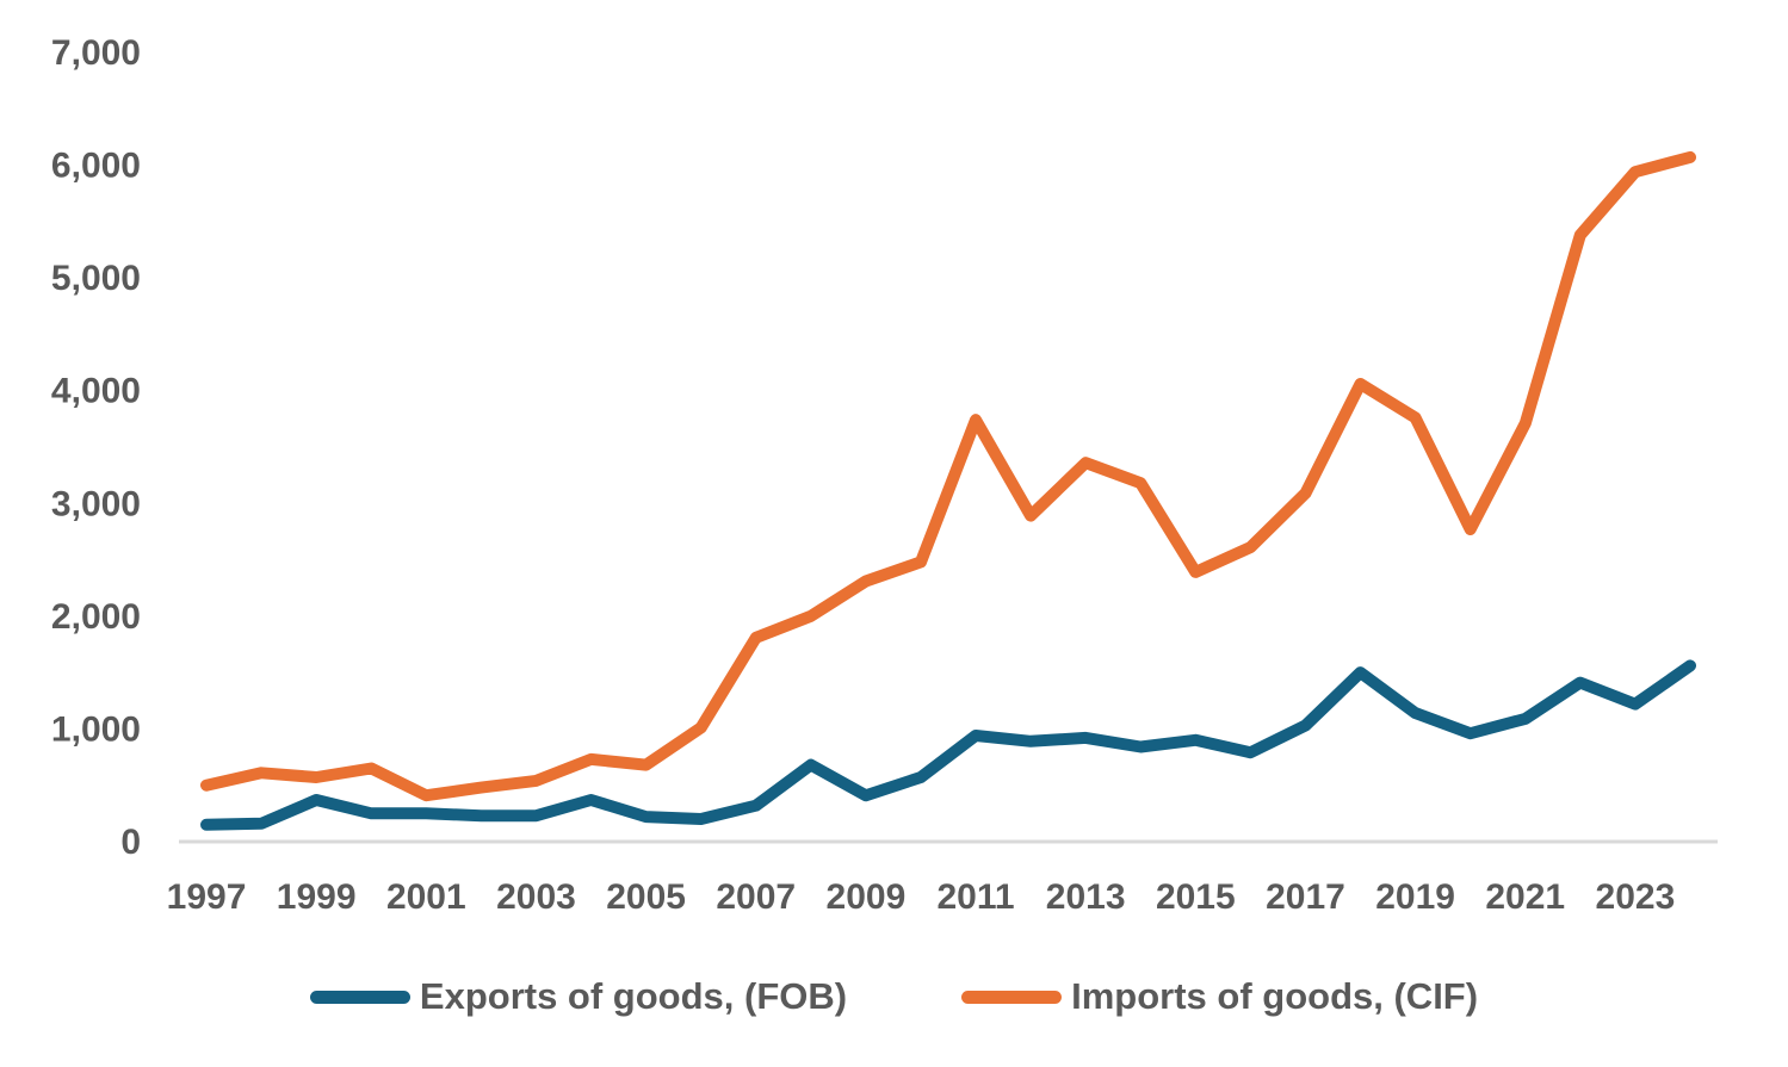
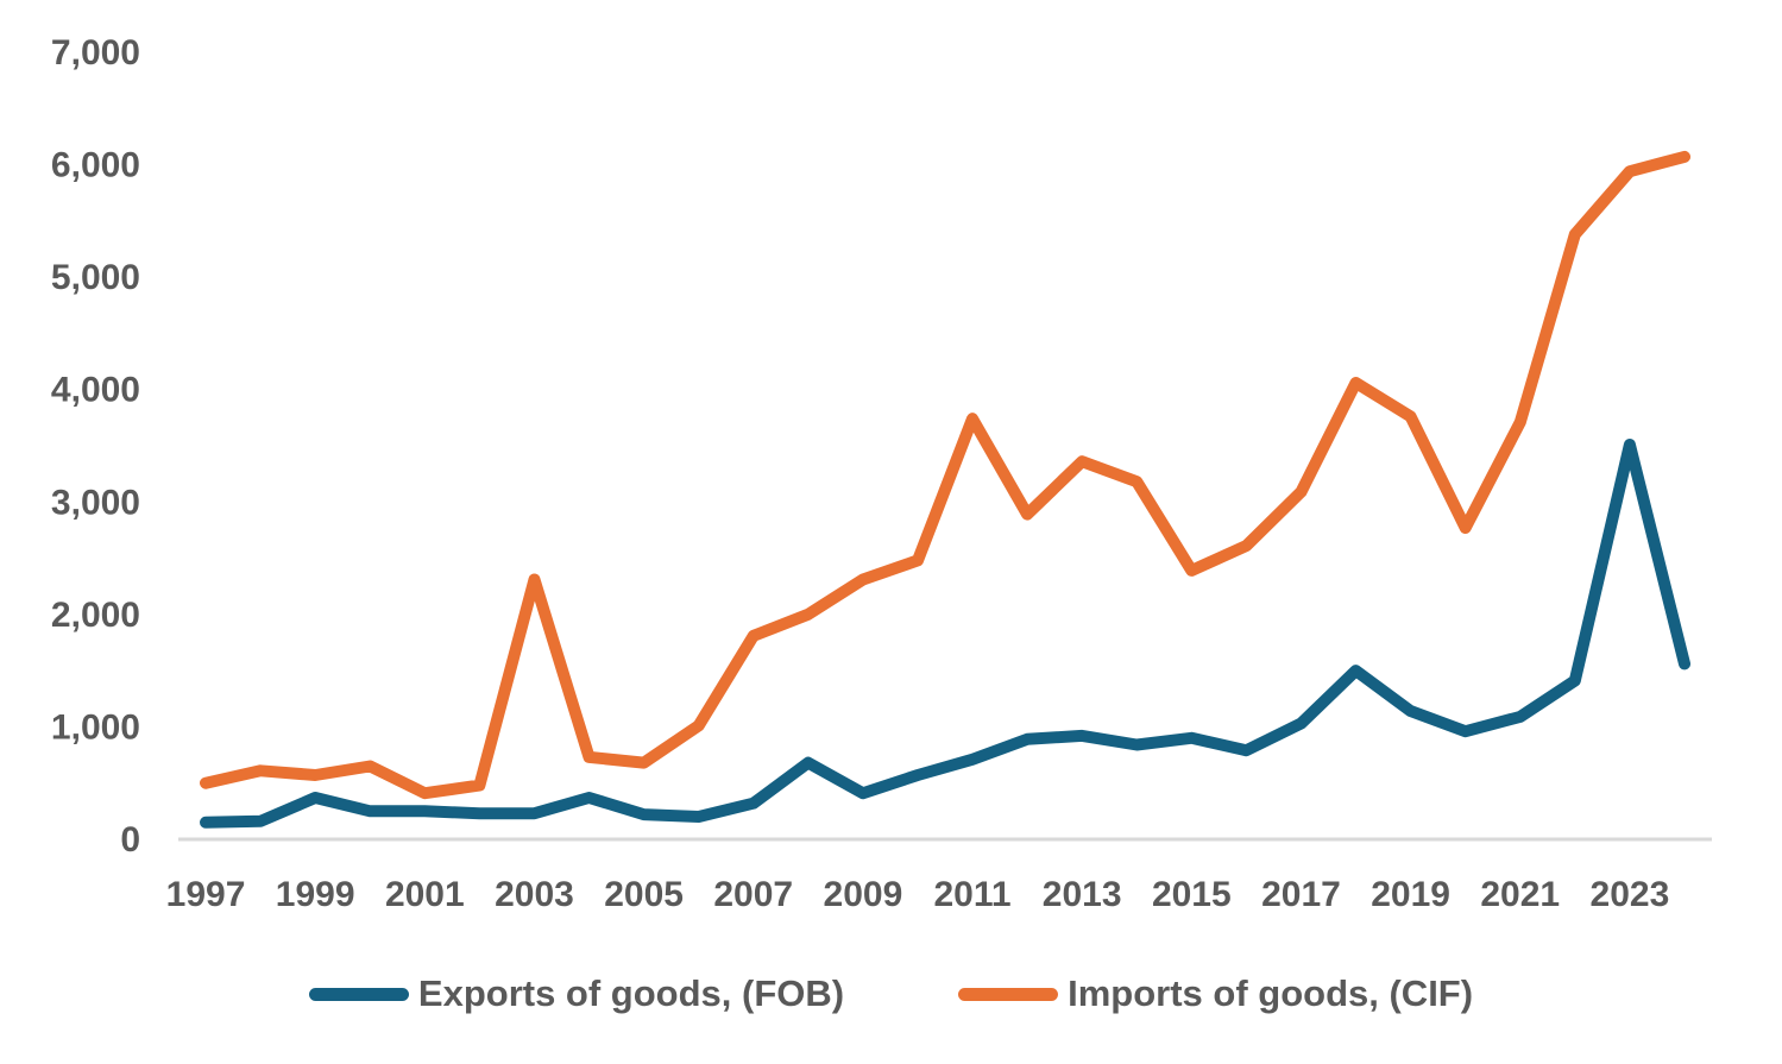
Imports of goods, (CIF)/2003: 500 -> 2300
Exports of goods, (FOB)/2011: 900 -> 700
Exports of goods, (FOB)/2023: 1200 -> 3500
